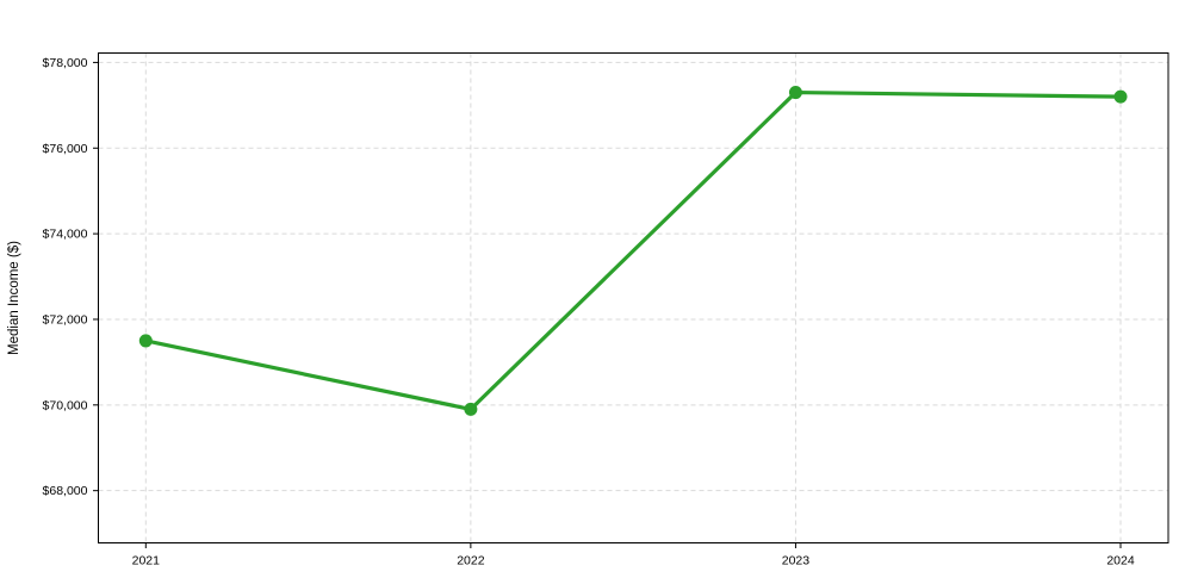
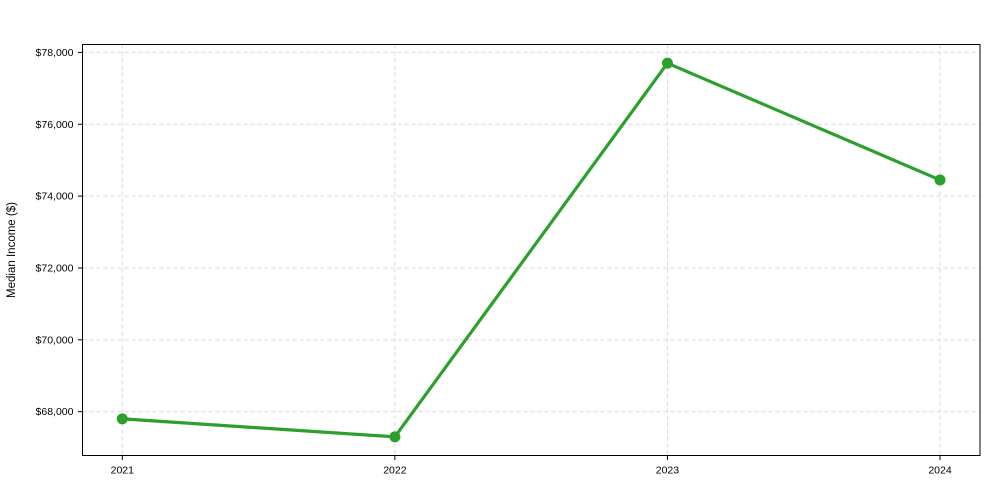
2021: $71500 -> $67800
2022: $69900 -> $67300
2023: $77300 -> $77700
2024: $77200 -> $74400
